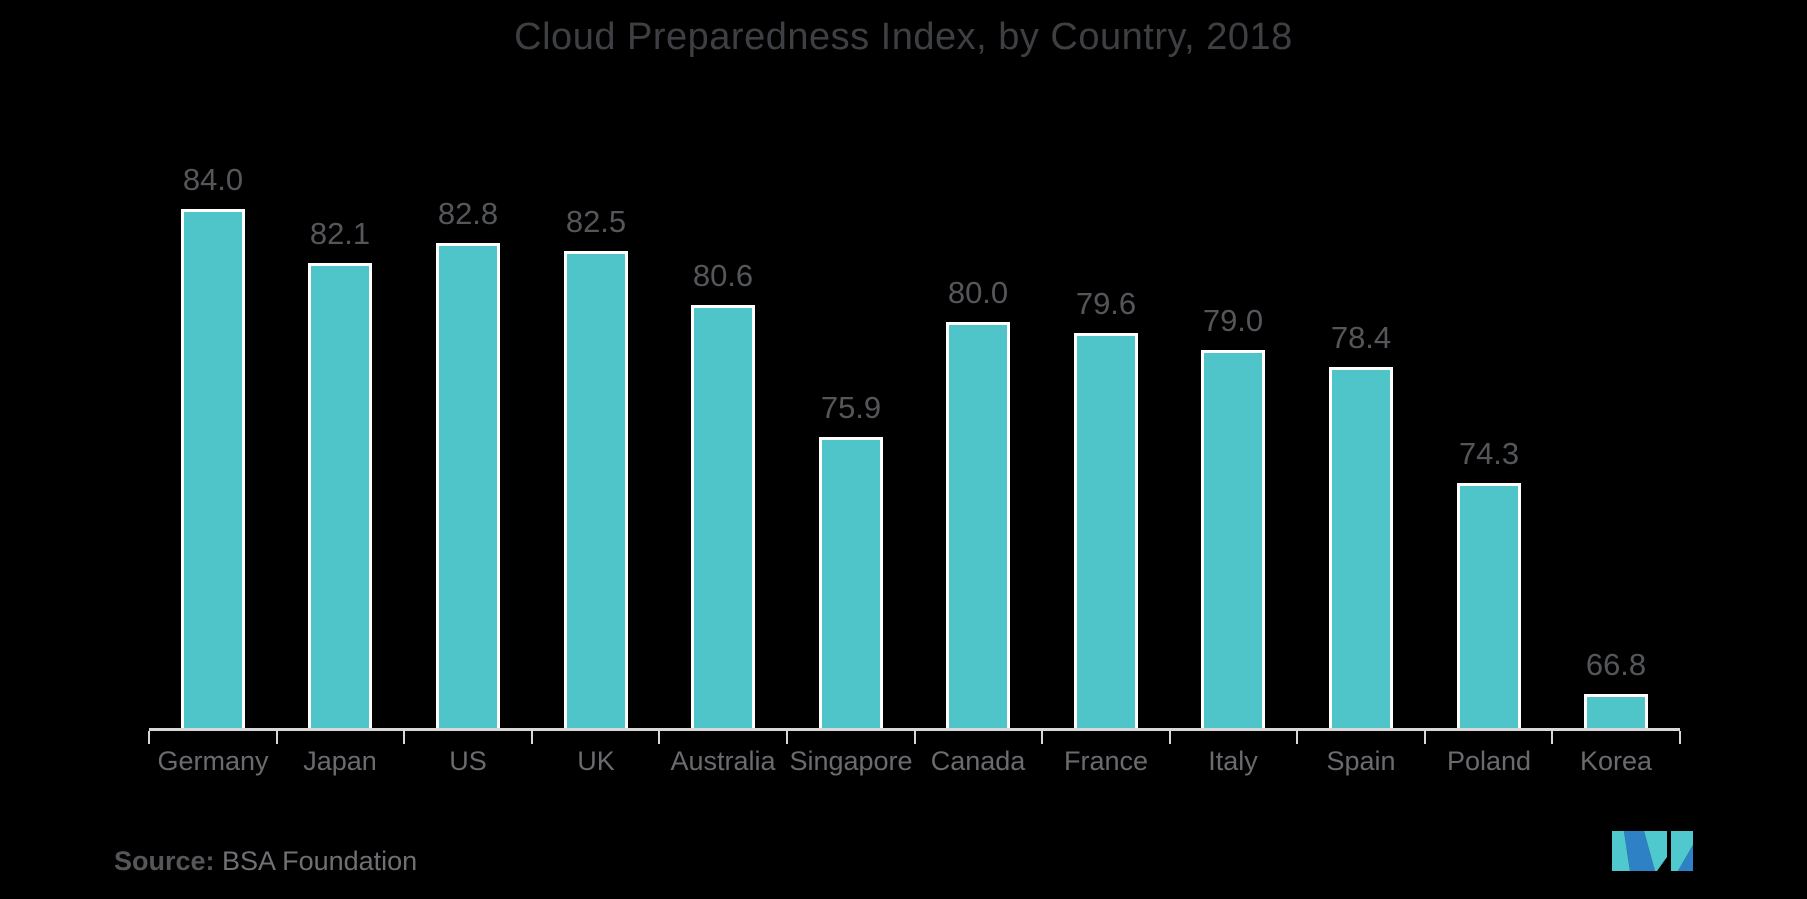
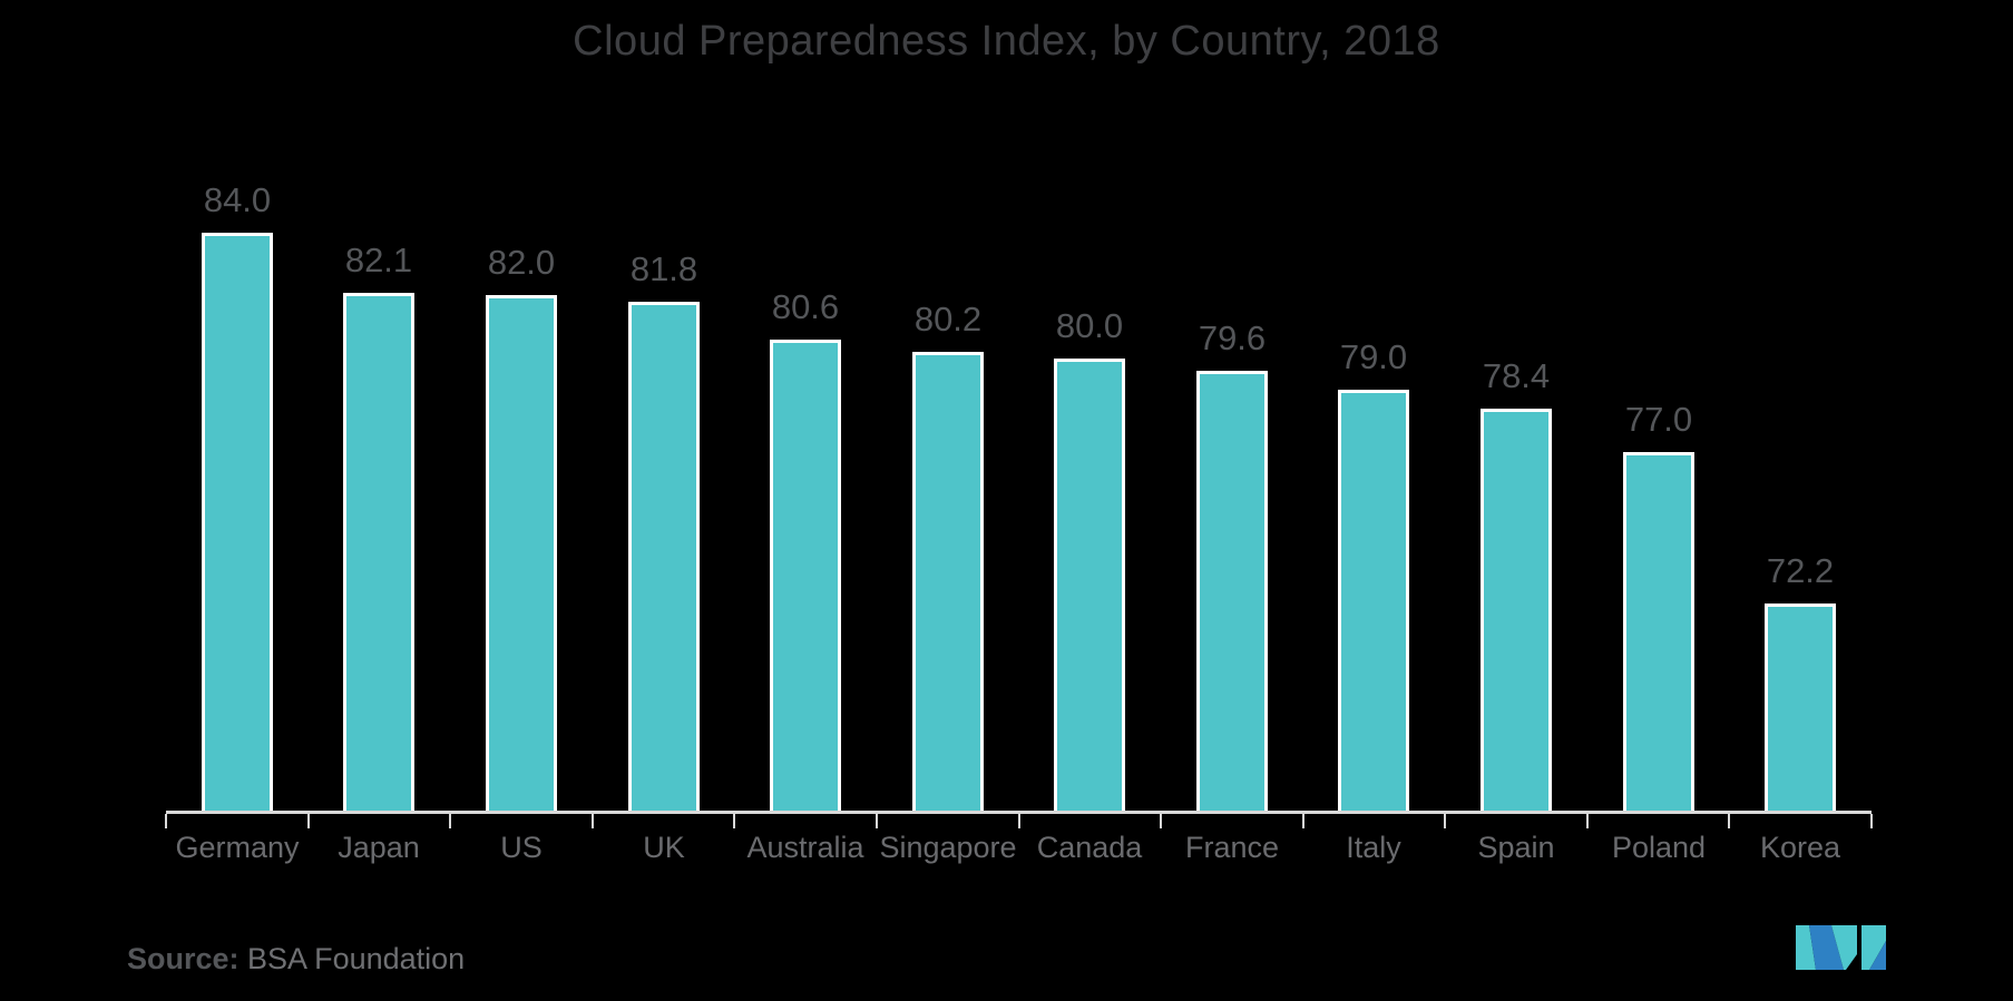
US: 82.8 -> 82.0
UK: 82.5 -> 81.8
Singapore: 75.9 -> 80.2
Poland: 74.3 -> 77.0
Korea: 66.8 -> 72.2
